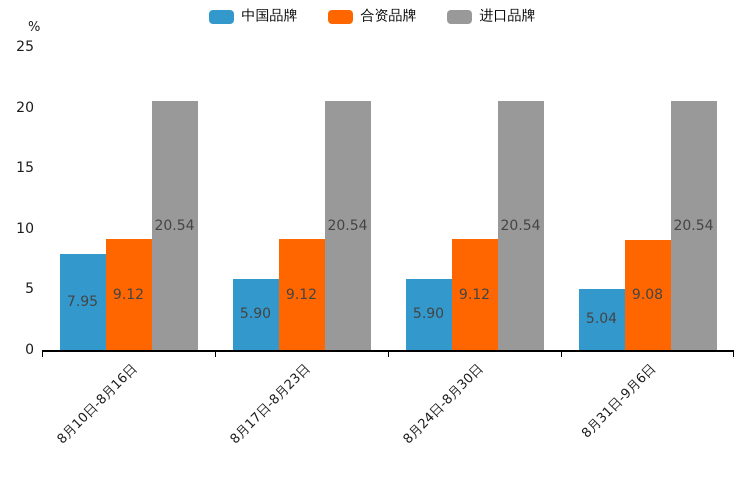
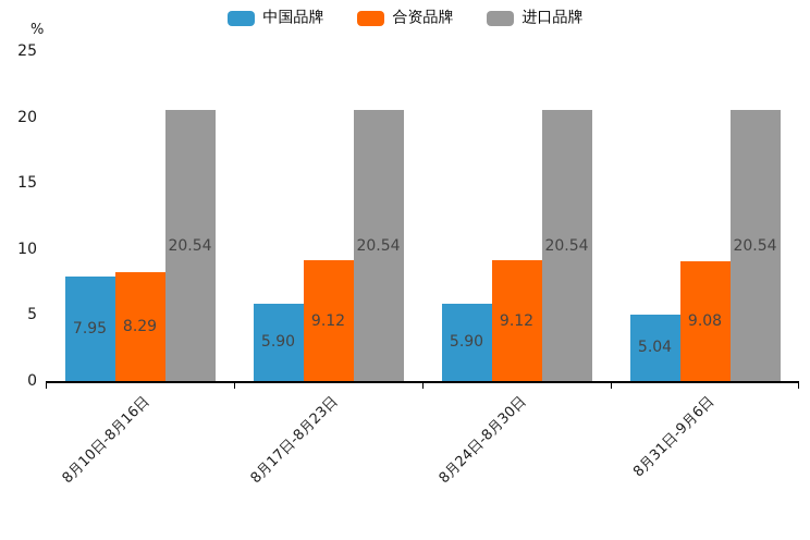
合资品牌/8月10日-8月16日: 9.12 -> 8.29
